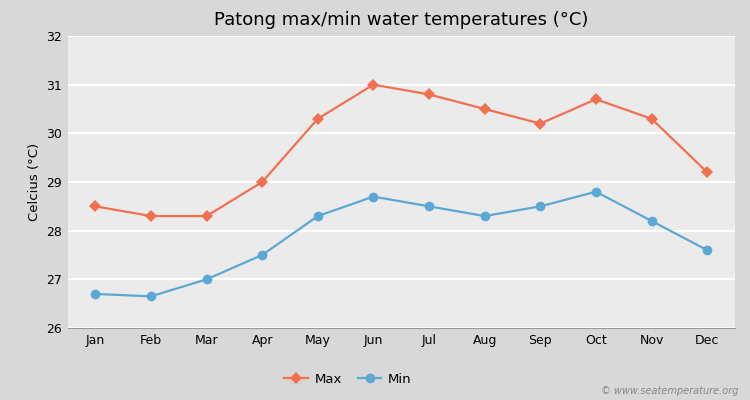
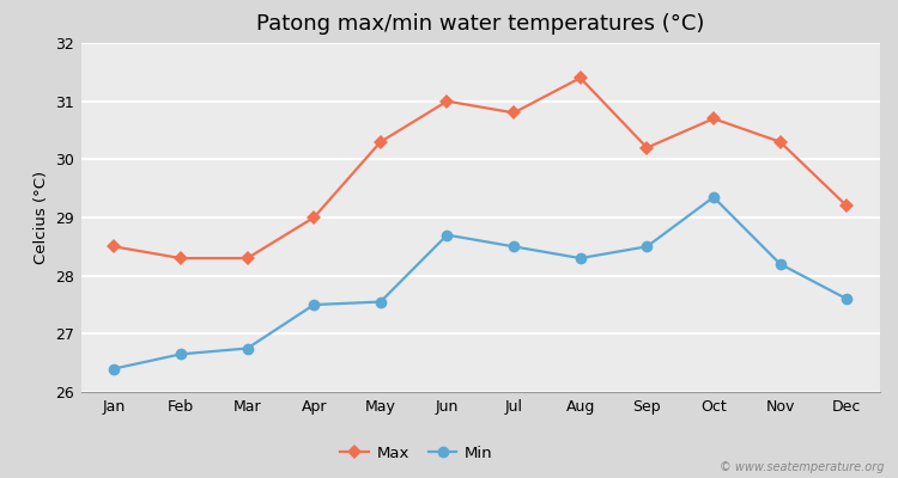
Min/Jan: 26.70 -> 26.40
Min/Mar: 27.00 -> 26.75
Min/May: 28.30 -> 27.55
Max/Aug: 30.5 -> 31.4
Min/Oct: 28.80 -> 29.35
